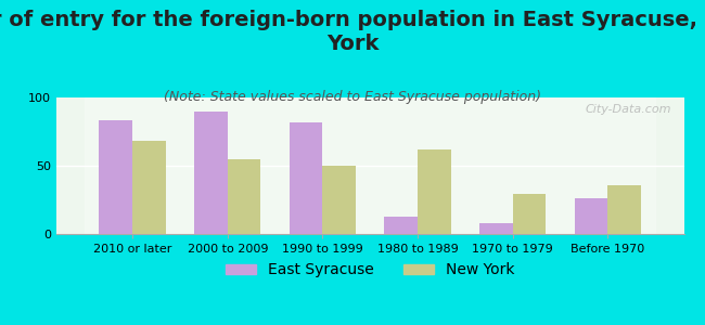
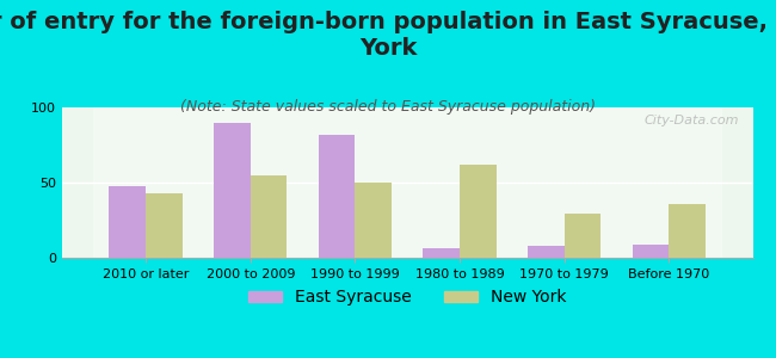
East Syracuse/2010 or later: 83 -> 48
New York/2010 or later: 68 -> 43
East Syracuse/1980 to 1989: 13 -> 6
East Syracuse/Before 1970: 26 -> 9
